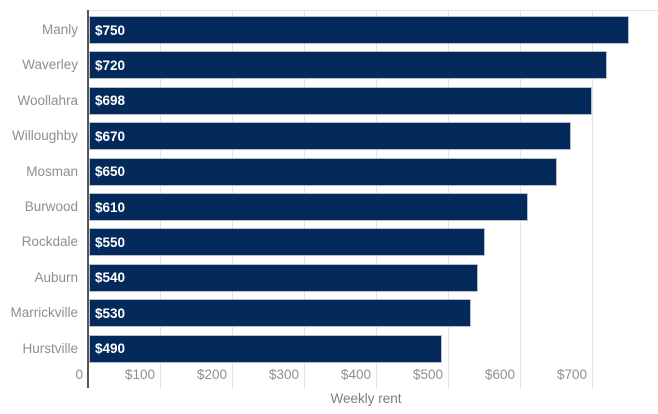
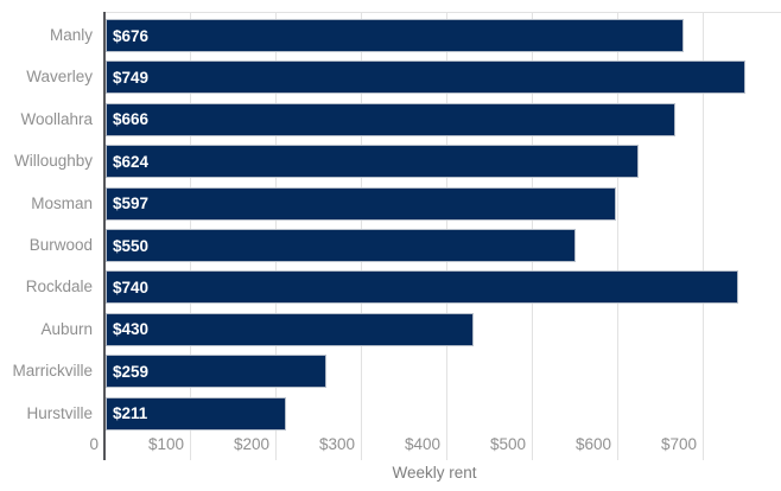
Manly: $750 -> $676
Waverley: $720 -> $749
Woollahra: $698 -> $666
Willoughby: $670 -> $624
Mosman: $650 -> $597
Burwood: $610 -> $550
Rockdale: $550 -> $740
Auburn: $540 -> $430
Marrickville: $530 -> $259
Hurstville: $490 -> $211
